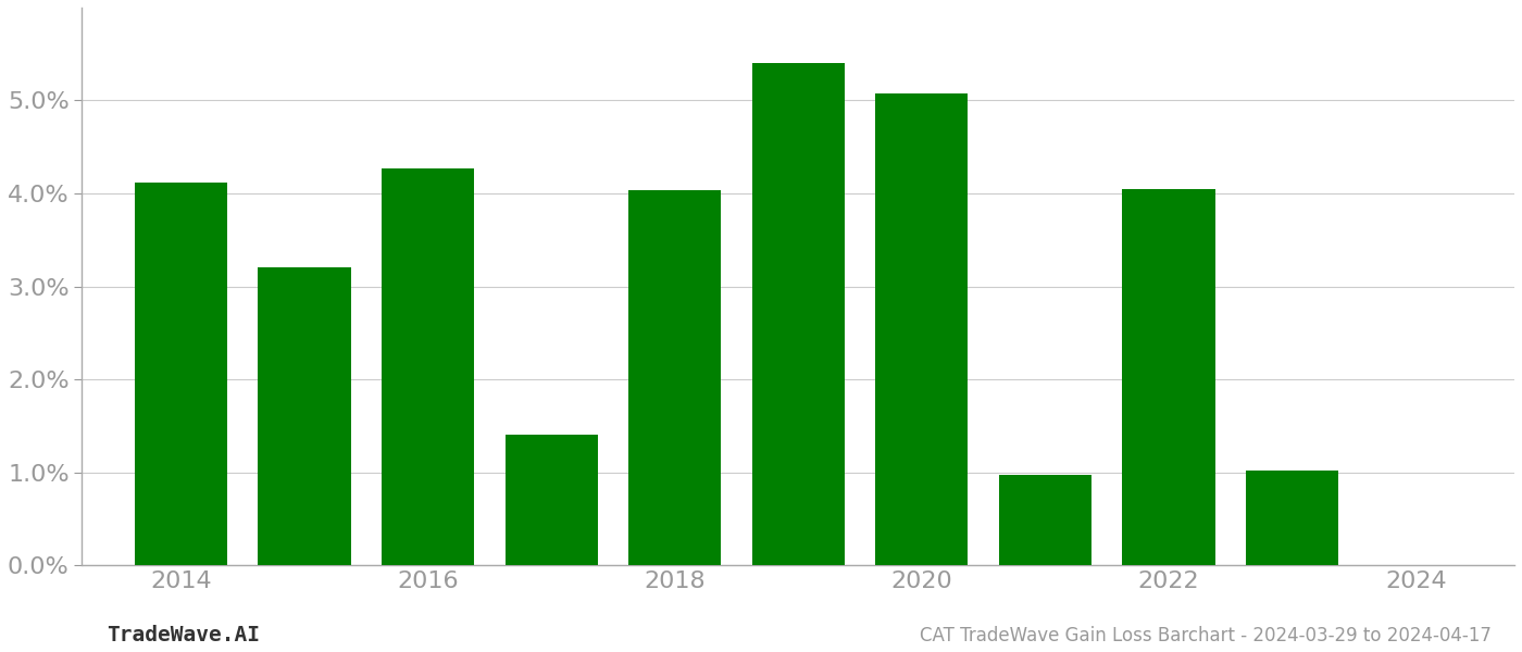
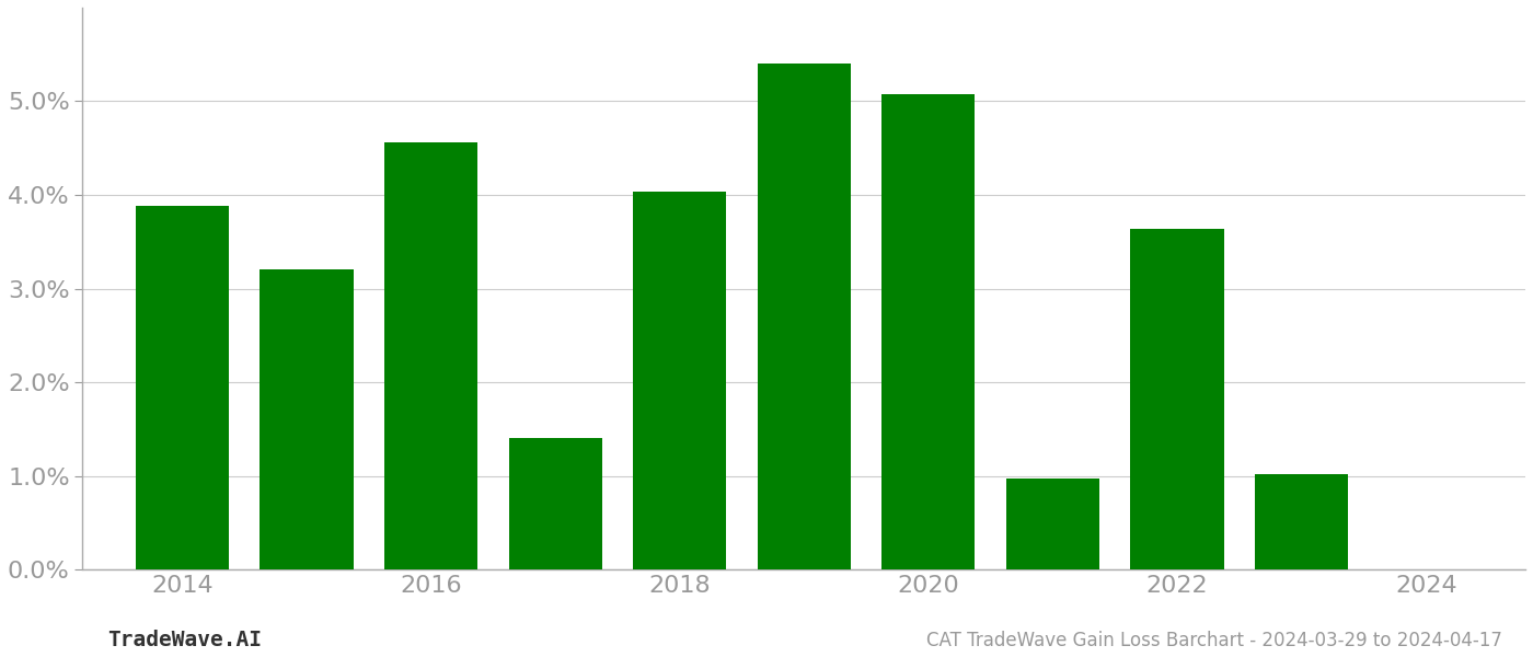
2014: 4.12% -> 3.88%
2016: 4.27% -> 4.56%
2022: 4.05% -> 3.64%
